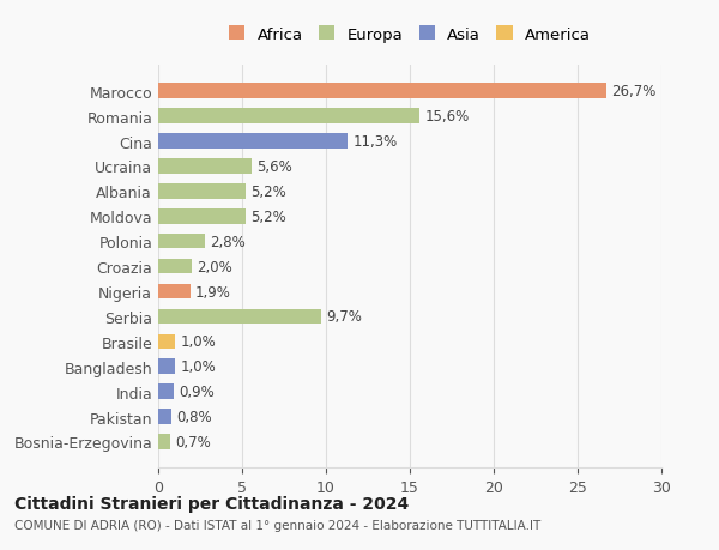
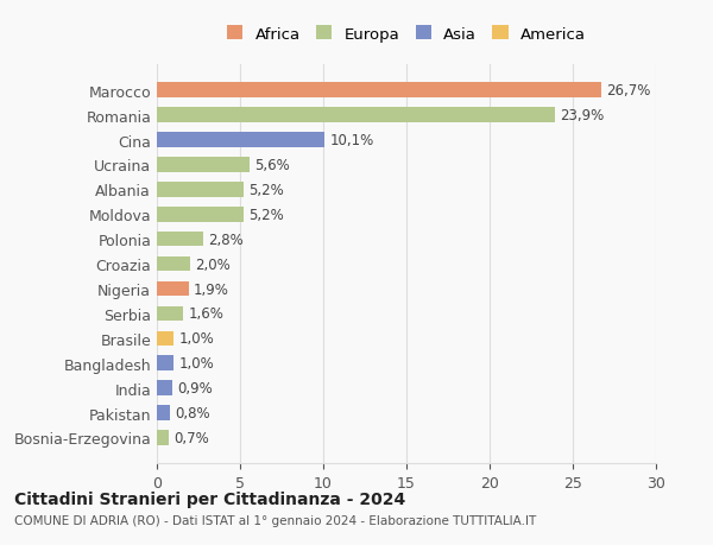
Romania: 15,6% -> 23,9%
Cina: 11,3% -> 10,1%
Serbia: 9,7% -> 1,6%
